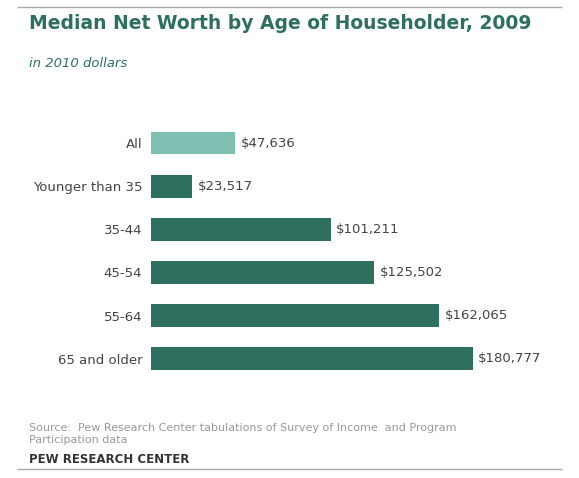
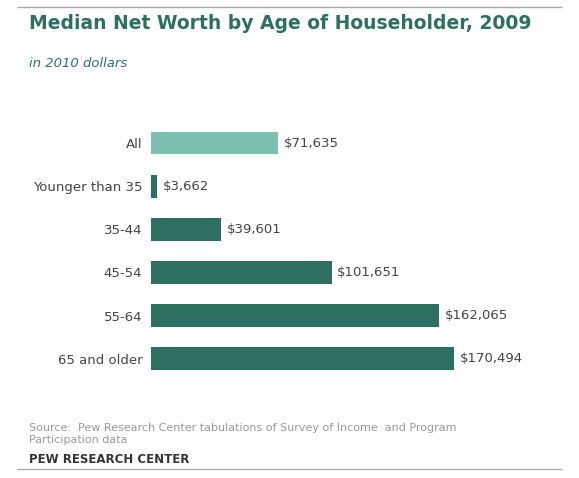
All: $47,636 -> $71,635
Younger than 35: $23,517 -> $3,662
35-44: $101,211 -> $39,601
45-54: $125,502 -> $101,651
65 and older: $180,777 -> $170,494
